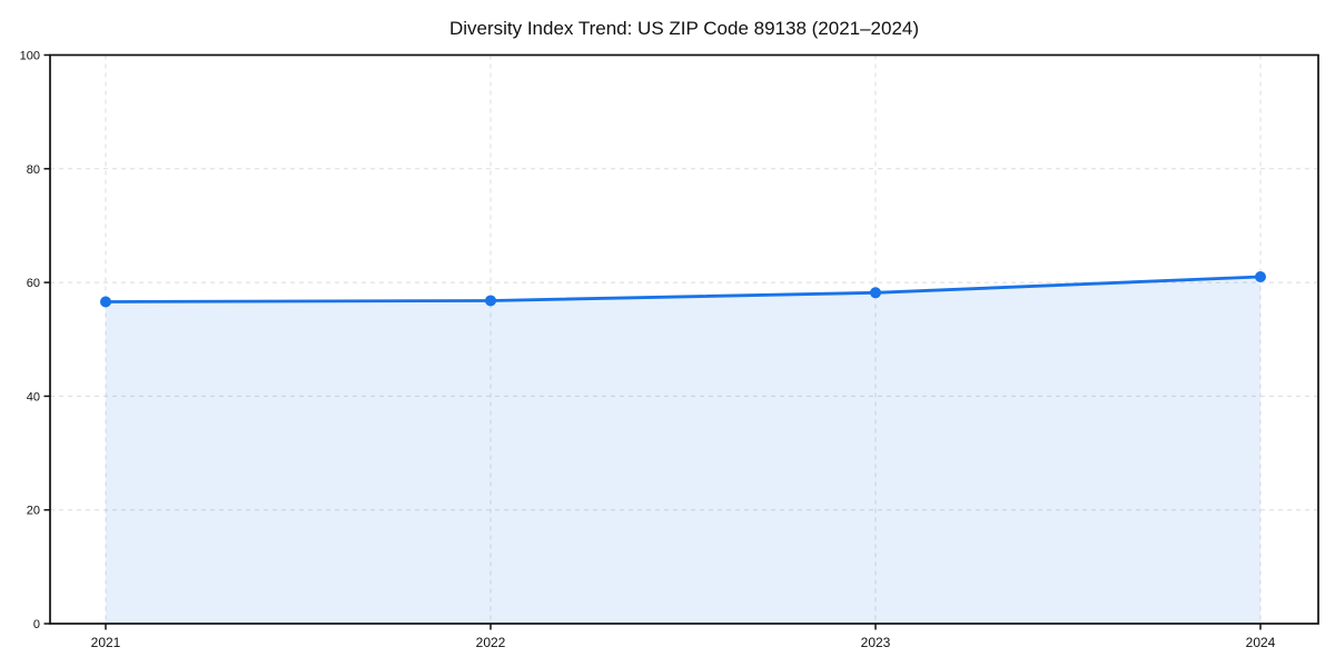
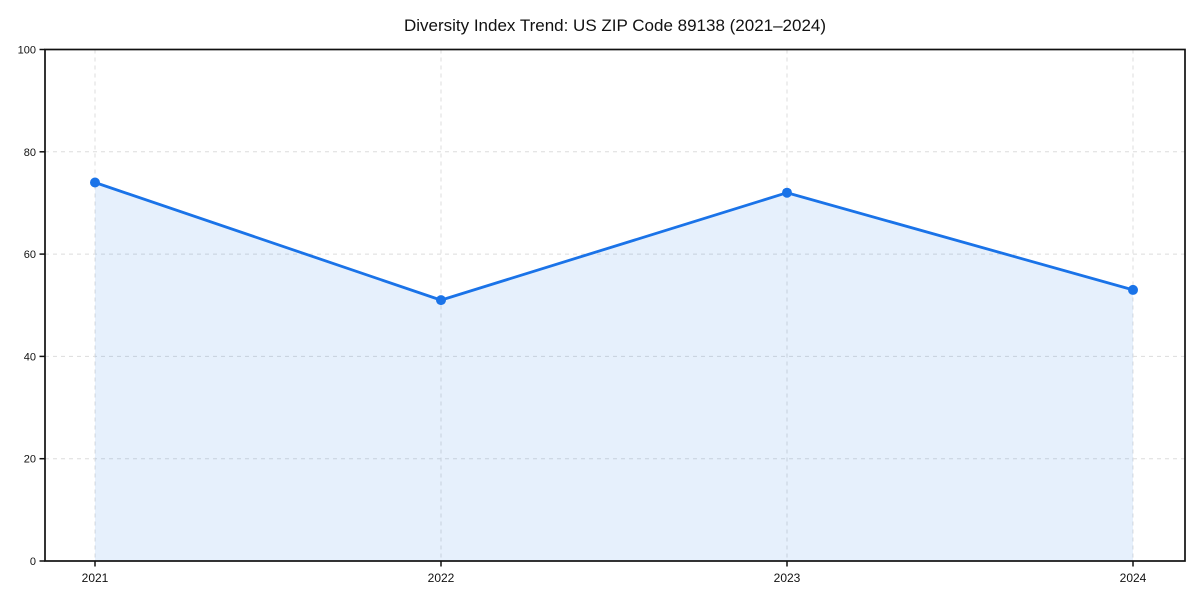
2021: 57 -> 74
2022: 57 -> 51
2023: 58 -> 72
2024: 61 -> 53
